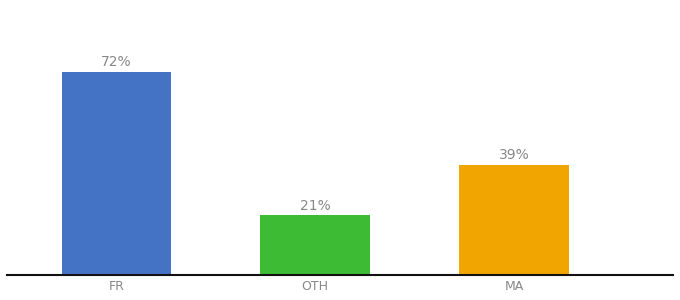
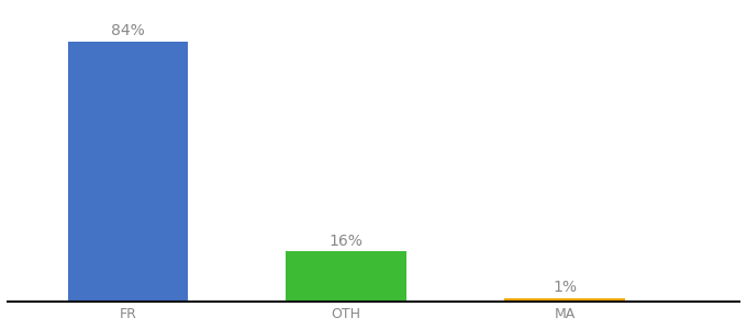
FR: 72% -> 84%
OTH: 21% -> 16%
MA: 39% -> 1%
